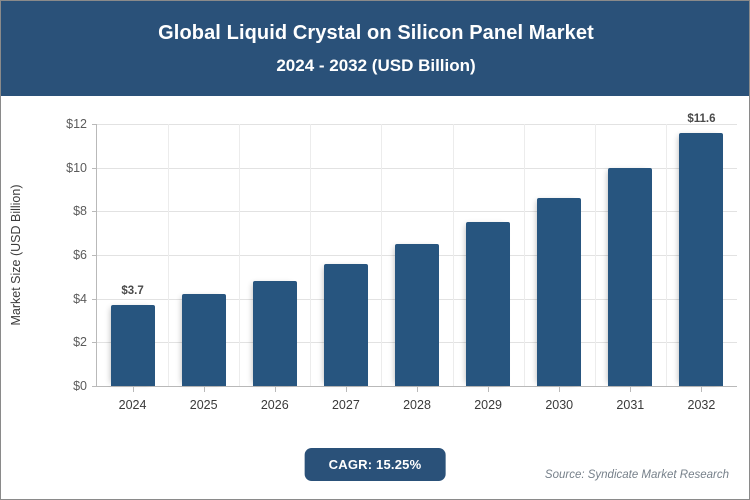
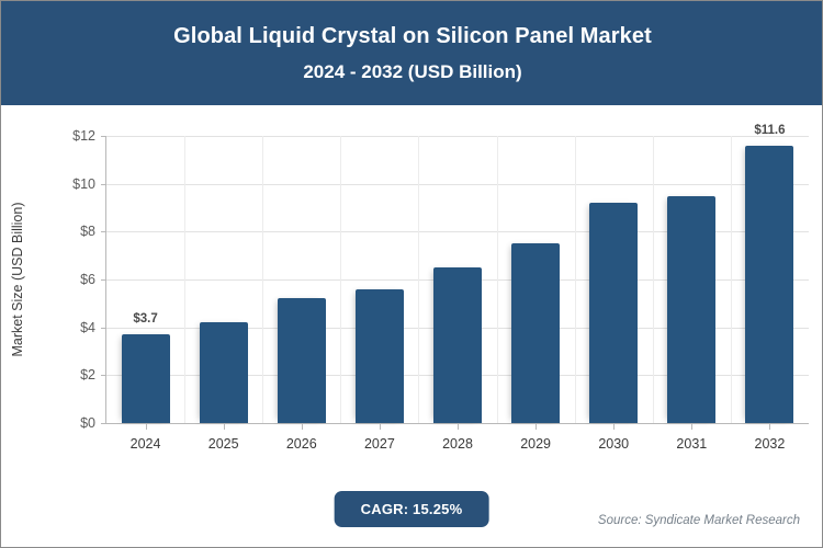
2026: $4.8 -> $5.2
2030: $8.6 -> $9.2
2031: $10.0 -> $9.5
